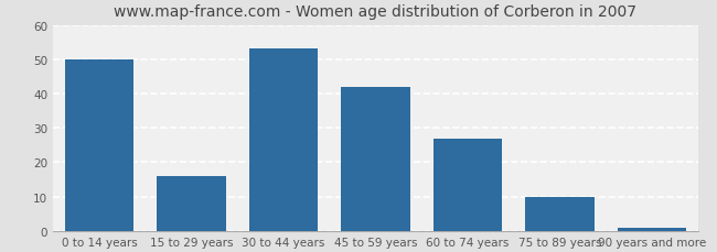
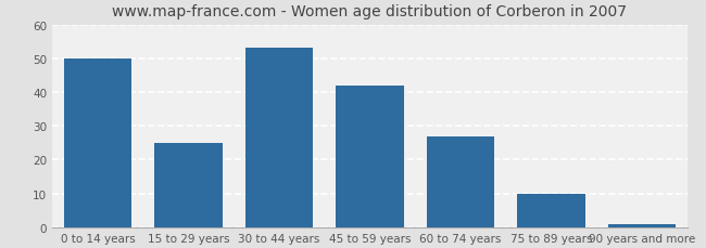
15 to 29 years: 16 -> 25
